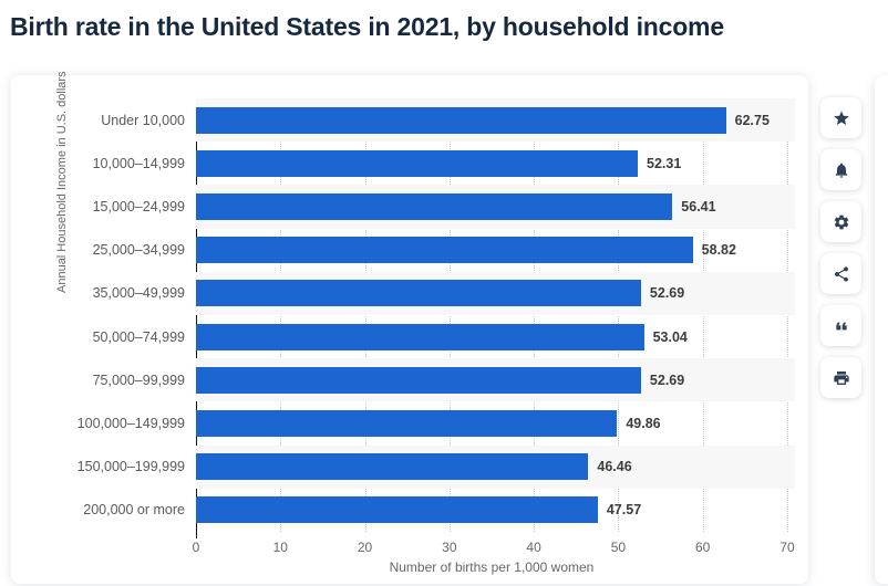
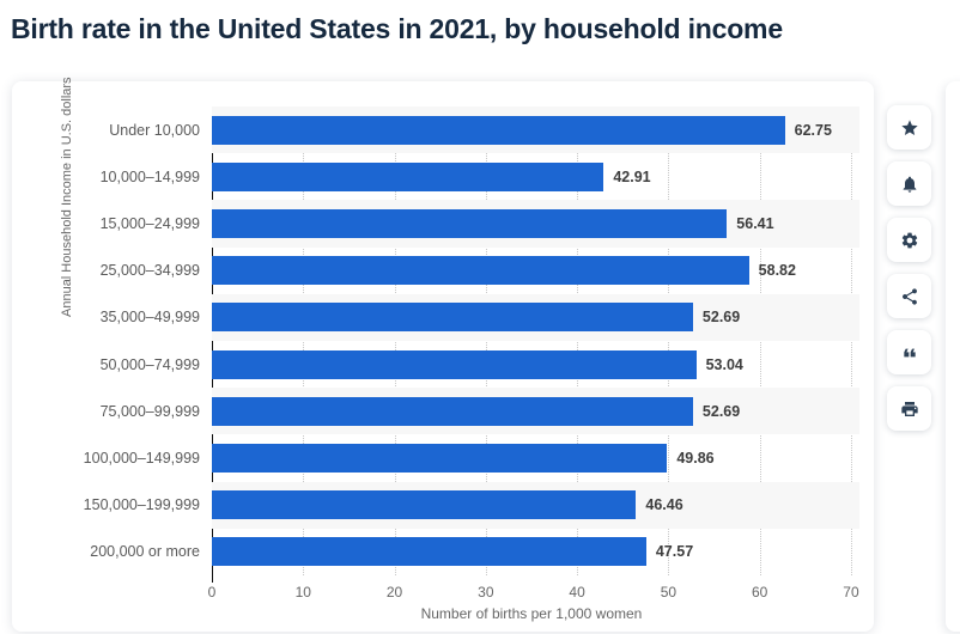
10,000–14,999: 52.31 -> 42.91
